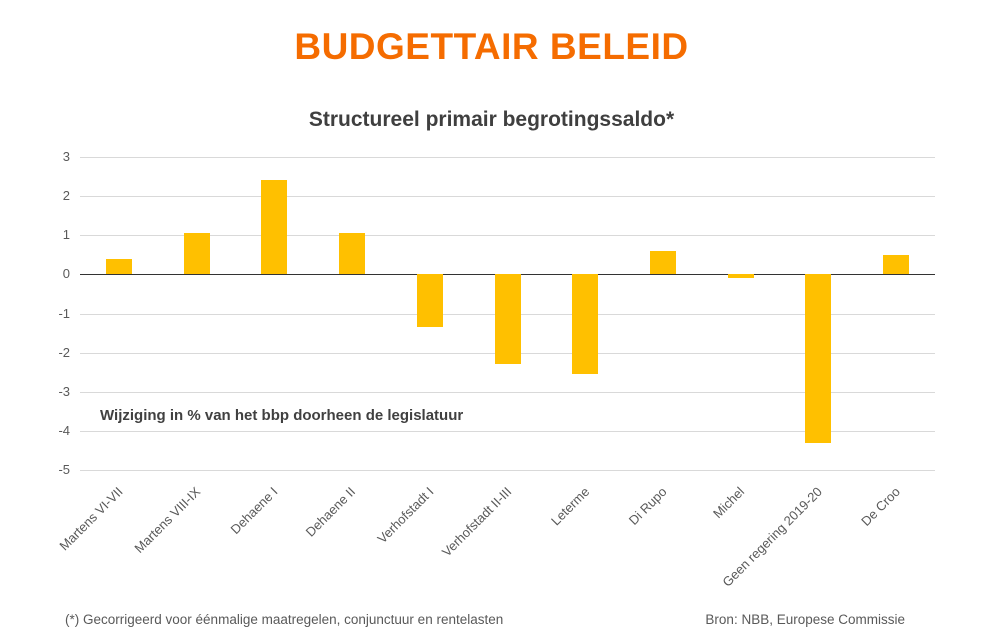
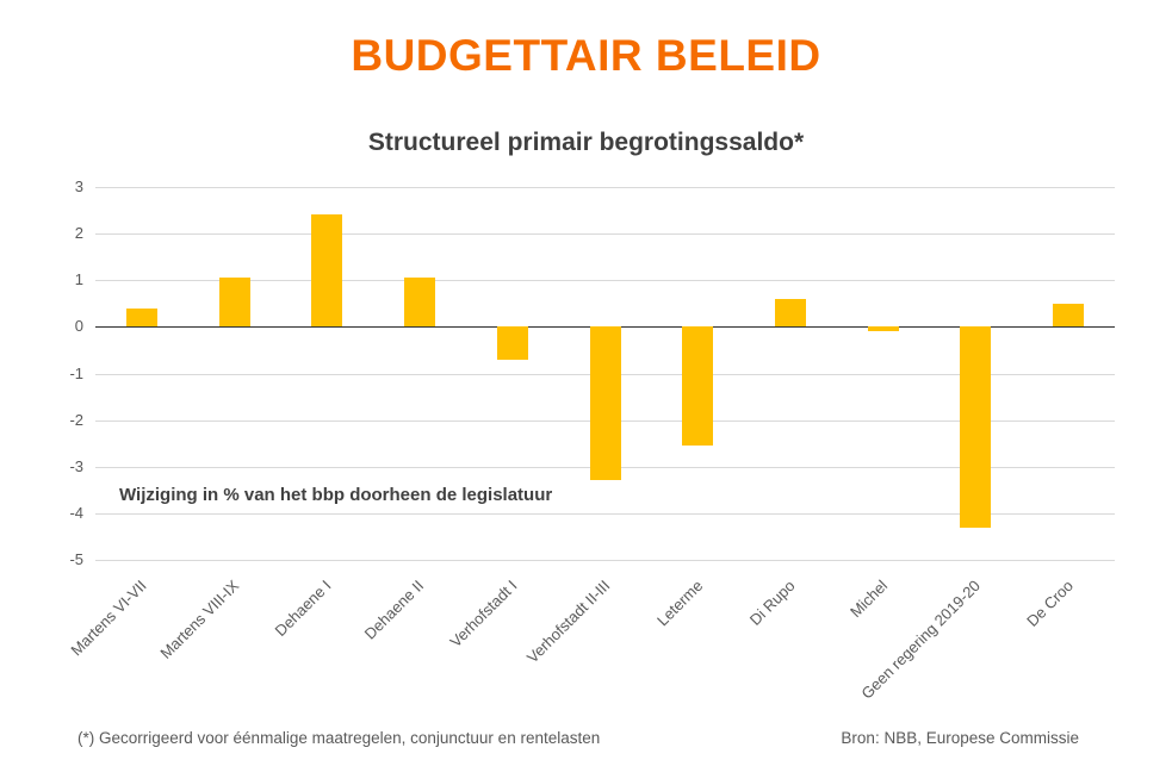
Verhofstadt I: -1.4 -> -0.7
Verhofstadt II-III: -2.3 -> -3.3
